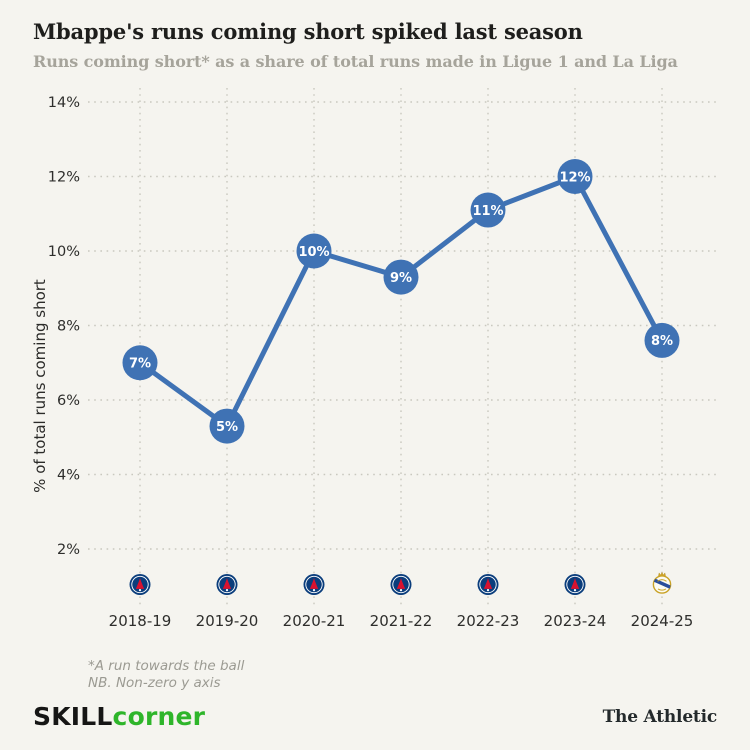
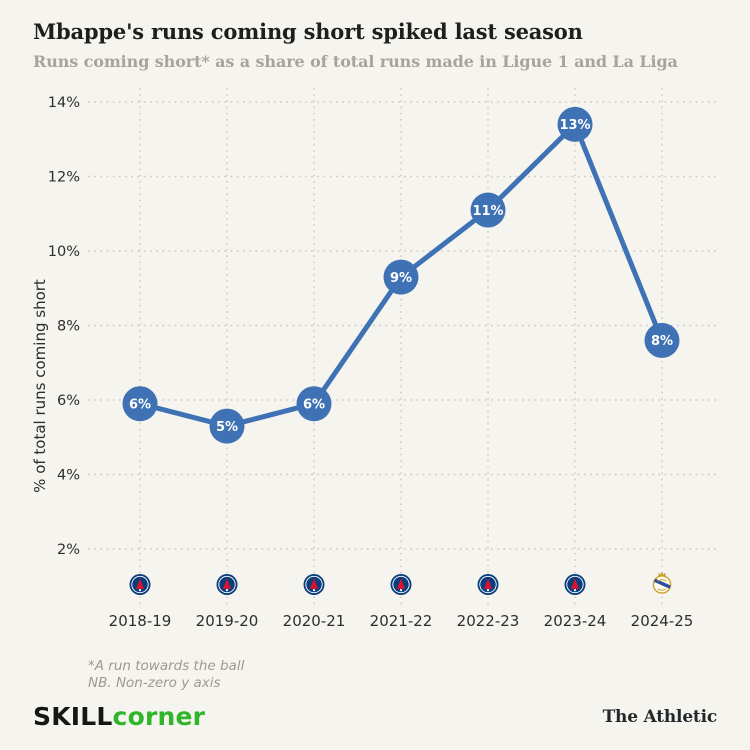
2018-19: 7% -> 6%
2020-21: 10% -> 6%
2023-24: 12% -> 13%
